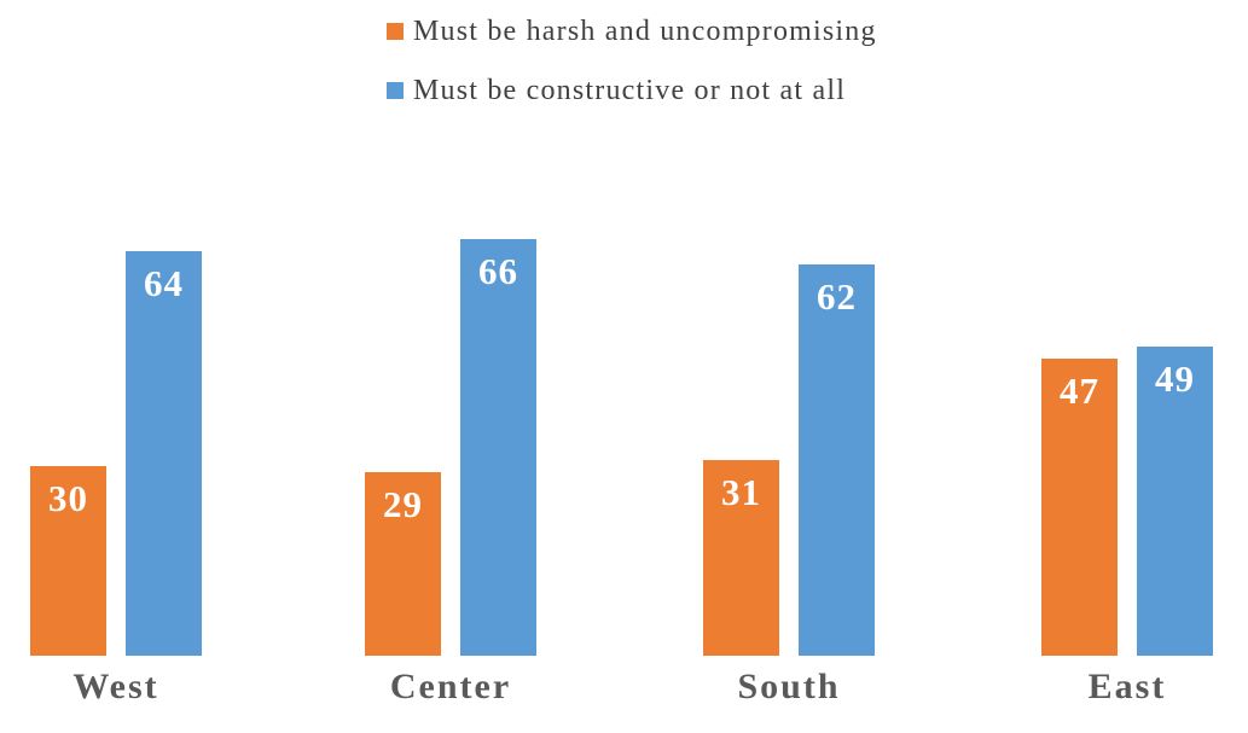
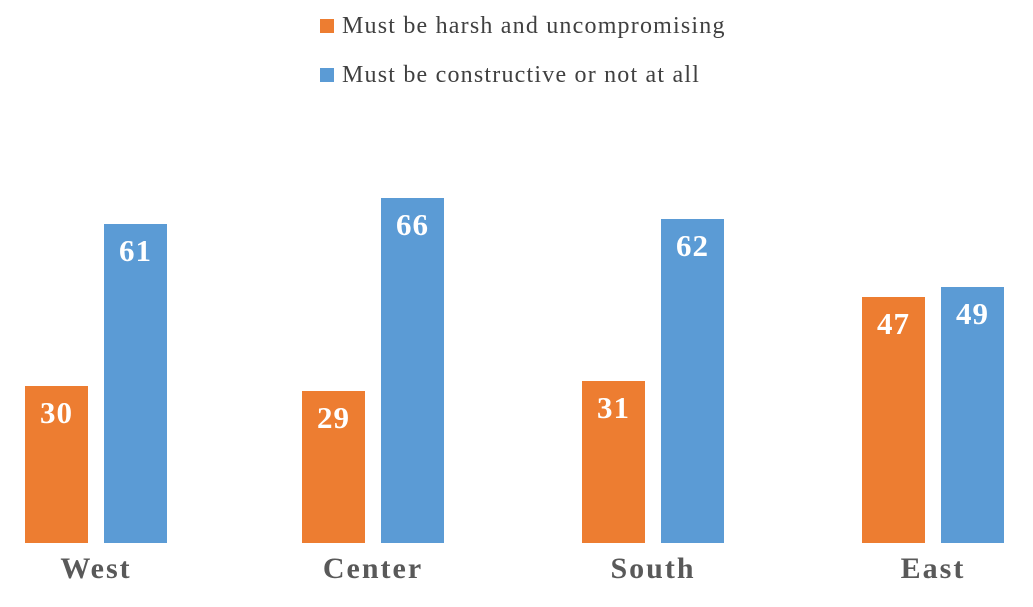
Must be constructive or not at all/West: 64 -> 61
